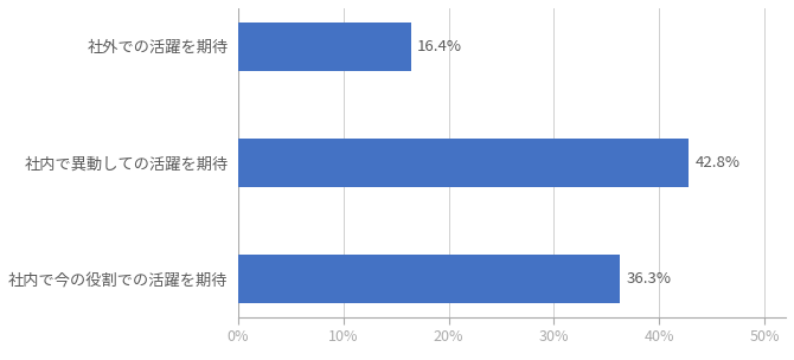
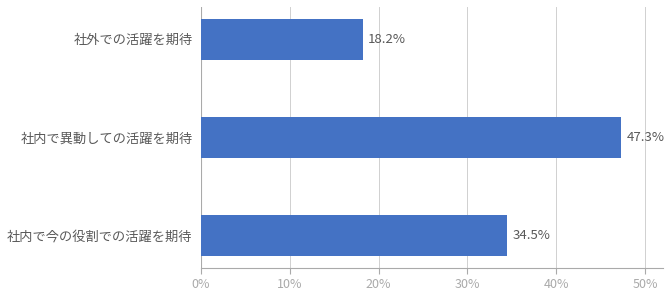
社外での活躍を期待: 16.4% -> 18.2%
社内で異動しての活躍を期待: 42.8% -> 47.3%
社内で今の役割での活躍を期待: 36.3% -> 34.5%
